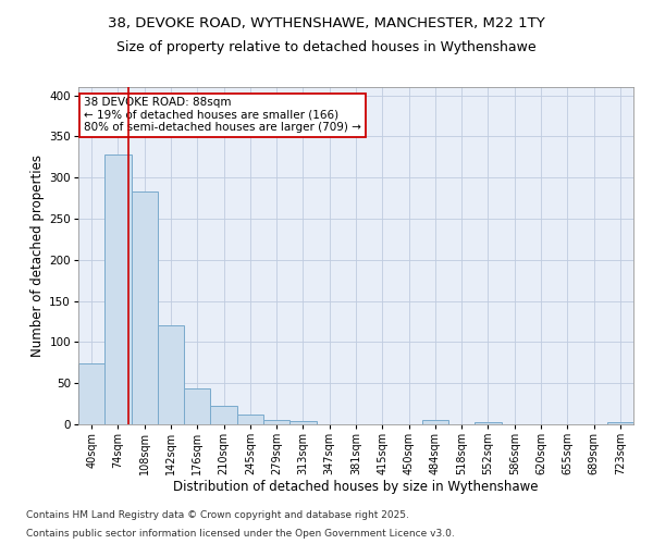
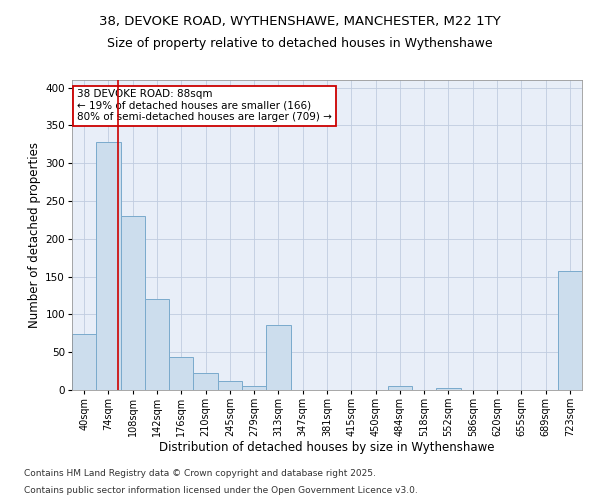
108sqm: 283 -> 230
313sqm: 4 -> 86
723sqm: 3 -> 158
